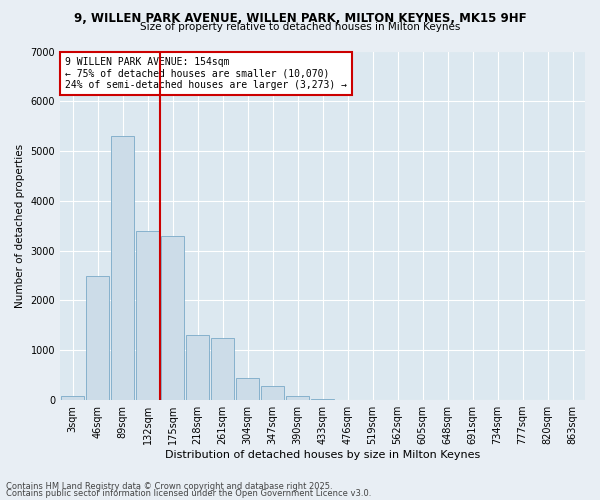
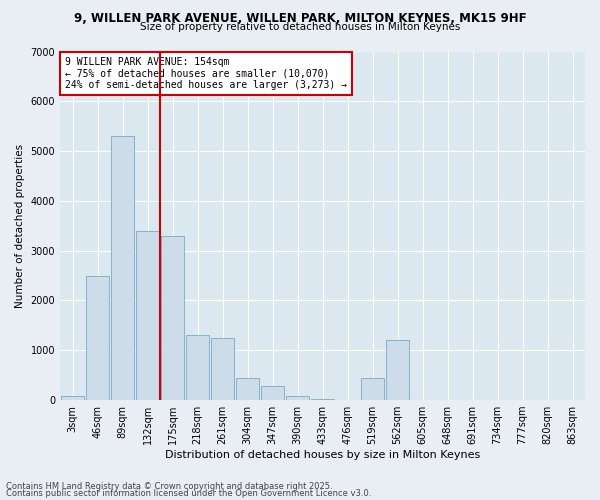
519sqm: 0 -> 450
562sqm: 0 -> 1200
